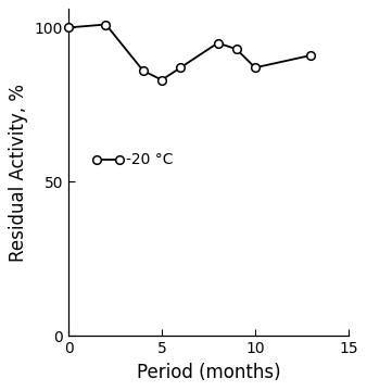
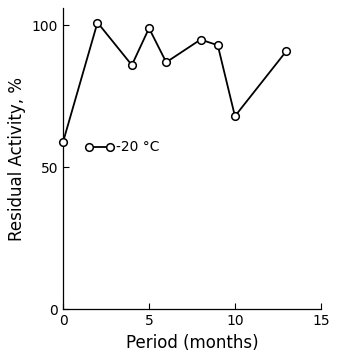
0: 100 -> 59
5: 83 -> 99
10: 87 -> 68
